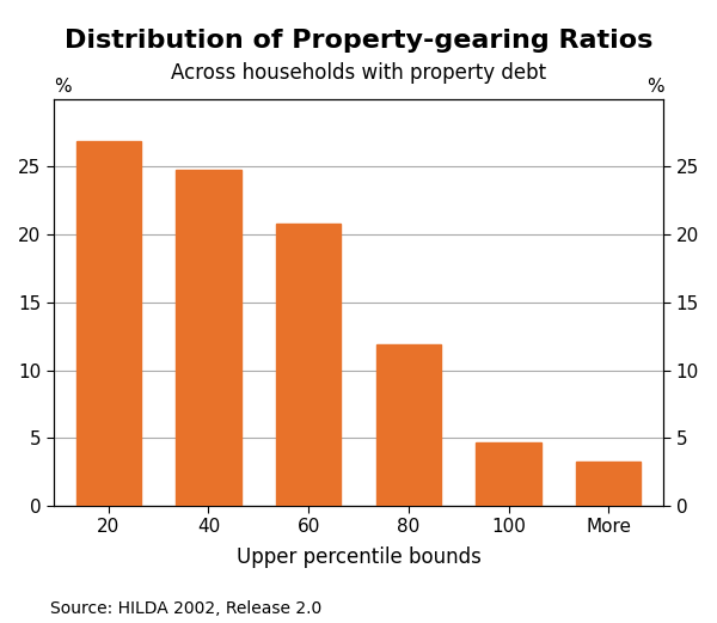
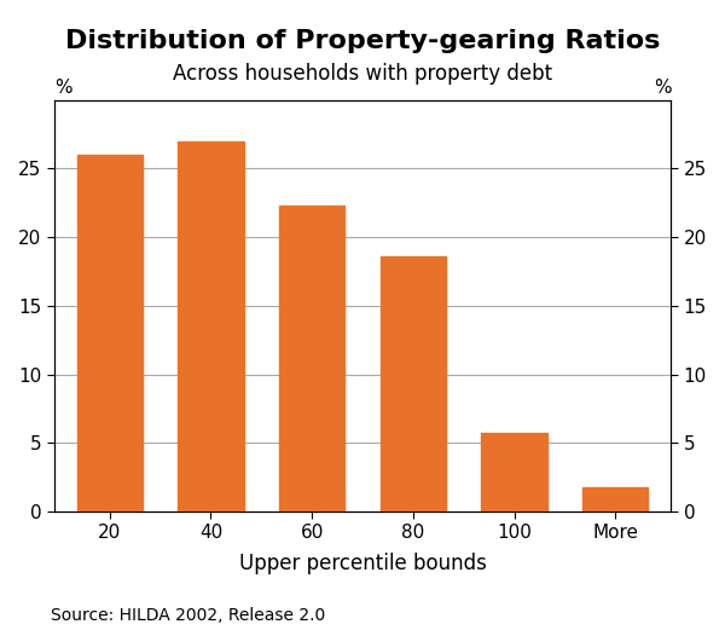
20: 26.9 -> 26.0
40: 24.8 -> 27.0
60: 20.8 -> 22.3
80: 11.9 -> 18.6
100: 4.7 -> 5.7
More: 3.3 -> 1.8
